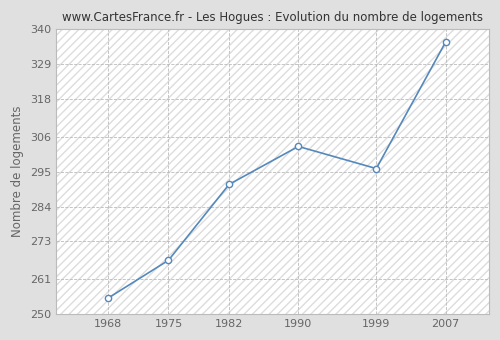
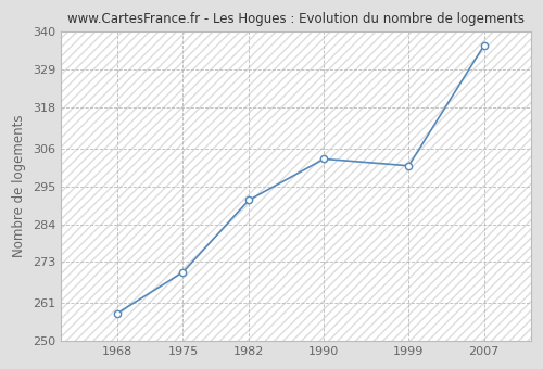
1968: 255 -> 258
1975: 267 -> 270
1999: 296 -> 301
